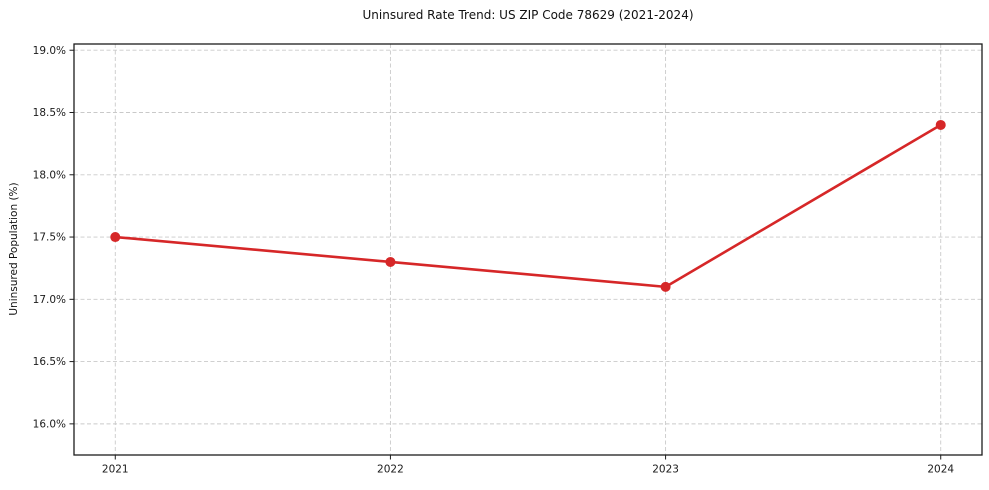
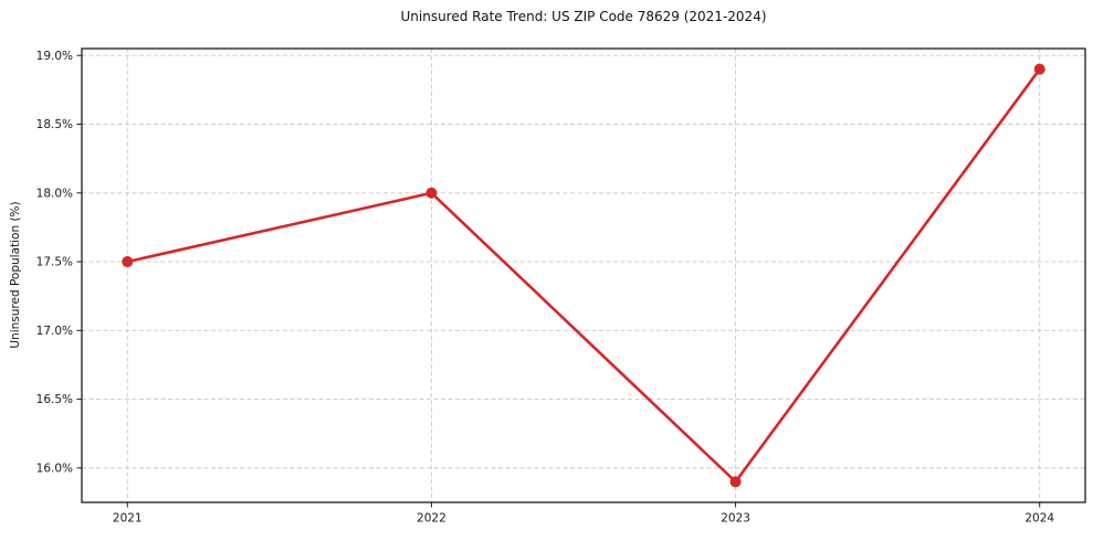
2022: 17.3% -> 18.0%
2023: 17.1% -> 15.9%
2024: 18.4% -> 18.9%
